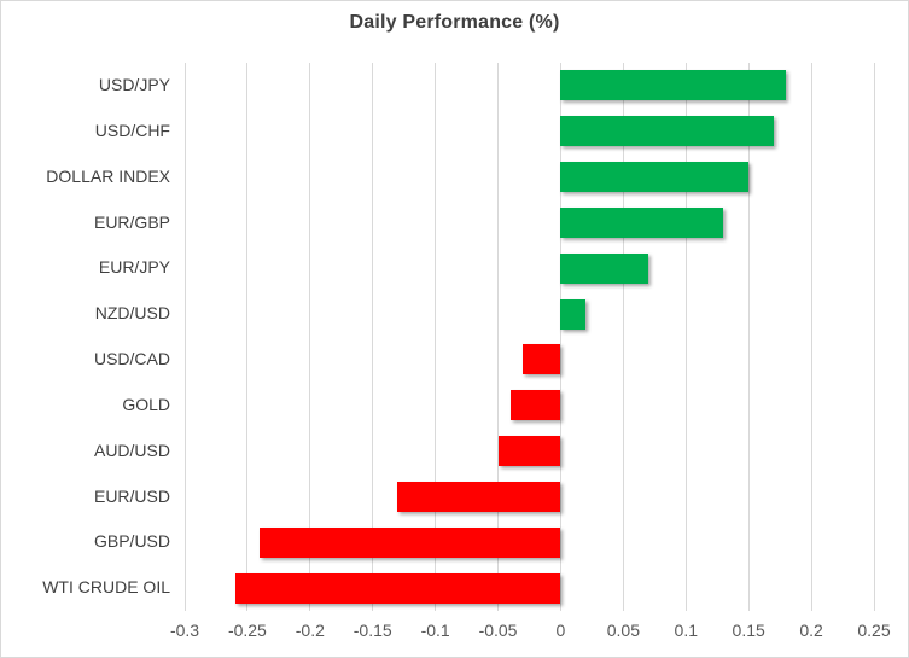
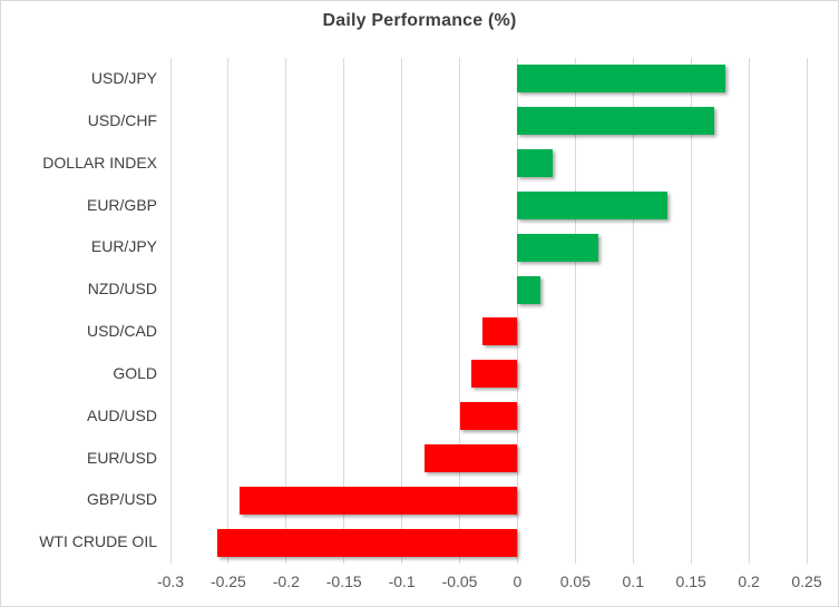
DOLLAR INDEX: 0.15 -> 0.03
EUR/USD: -0.13 -> -0.08
